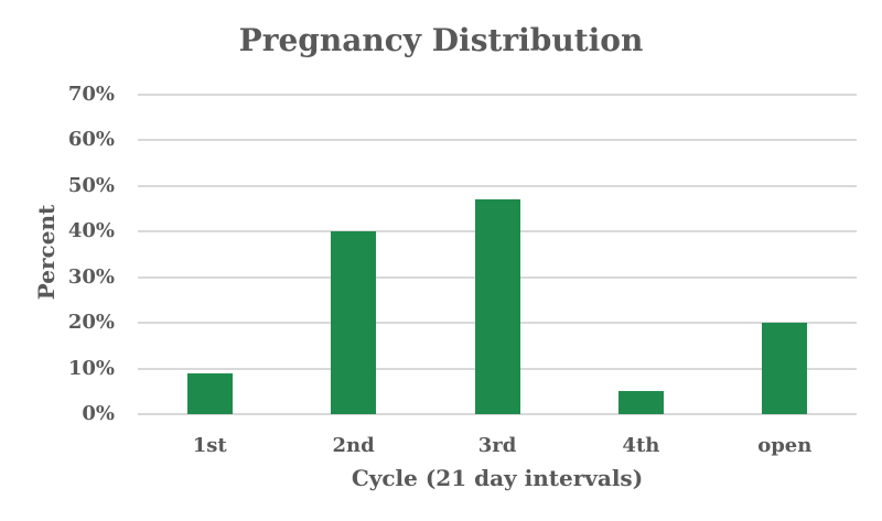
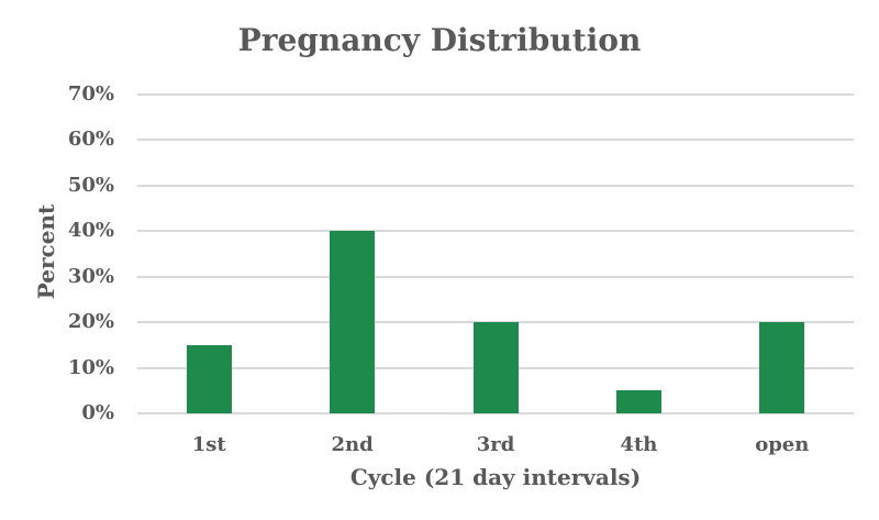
1st: 9% -> 15%
3rd: 47% -> 20%
